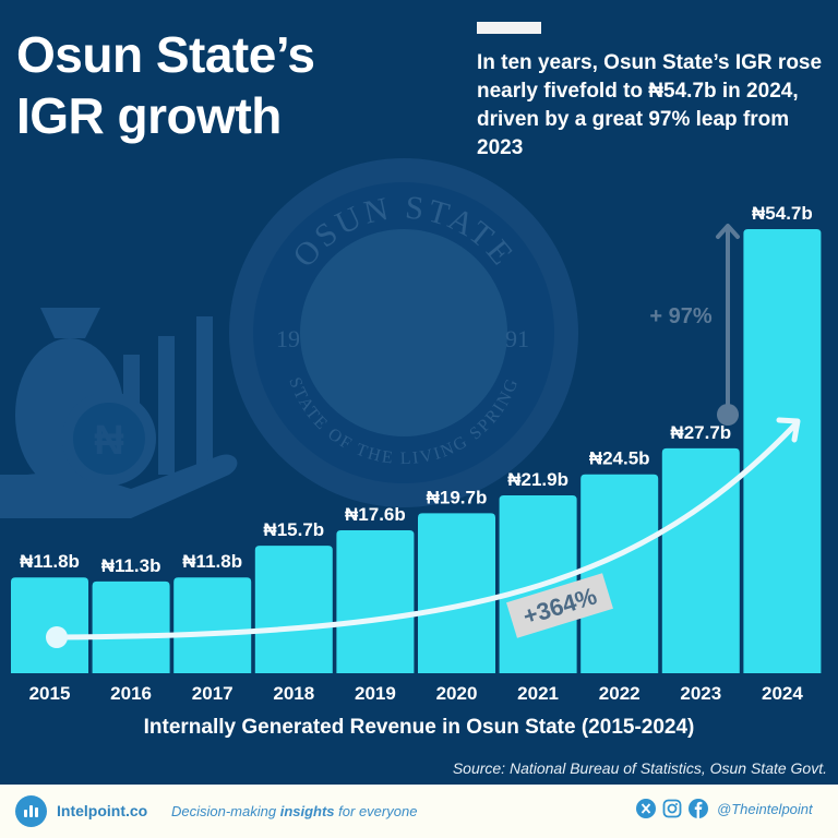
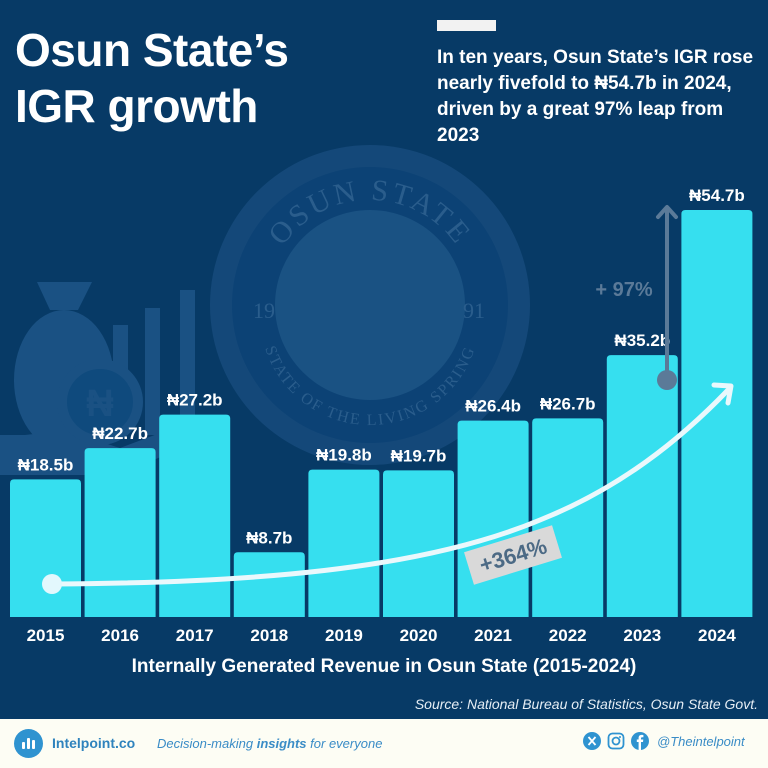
2015: 11.8 -> 18.5
2016: 11.3 -> 22.7
2017: 11.8 -> 27.2
2018: 15.7 -> 8.7
2019: 17.6 -> 19.8
2021: 21.9 -> 26.4
2022: 24.5 -> 26.7
2023: 27.7 -> 35.2
